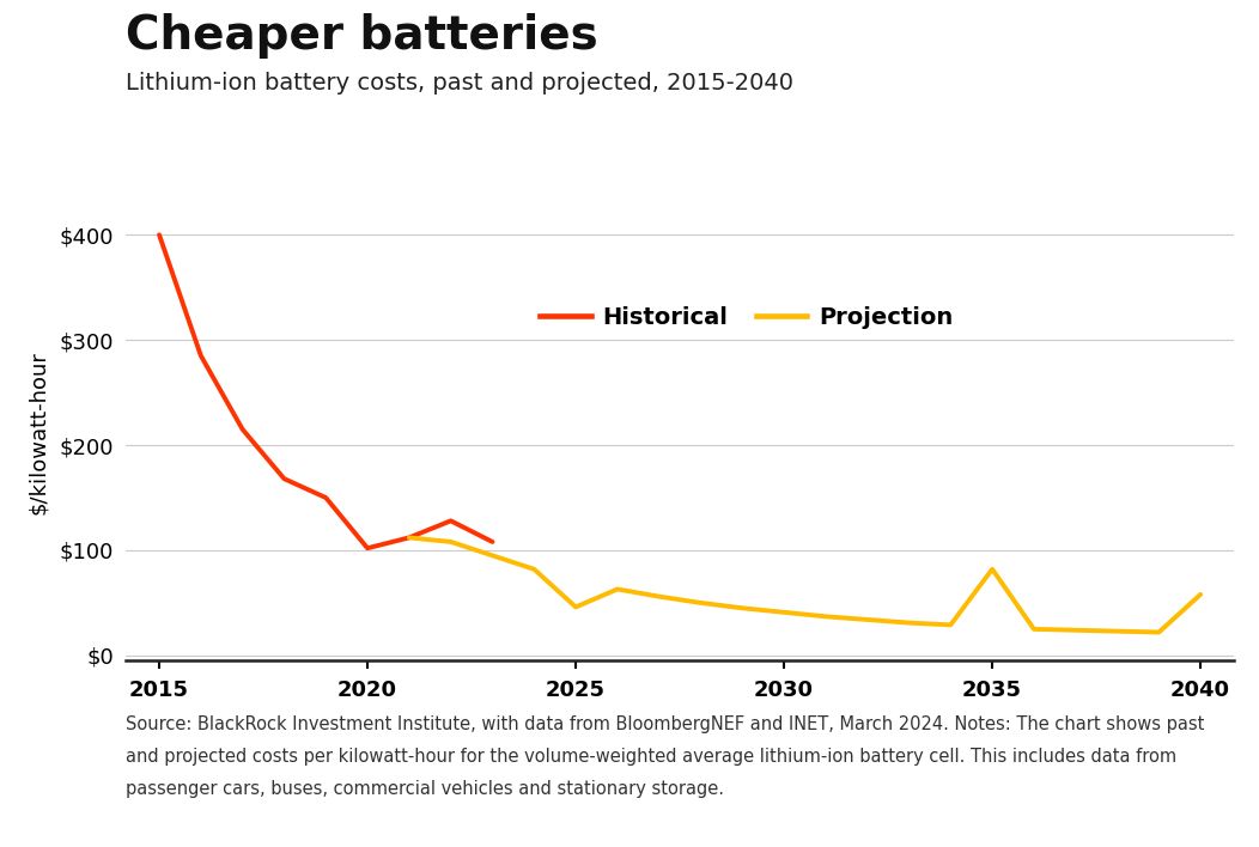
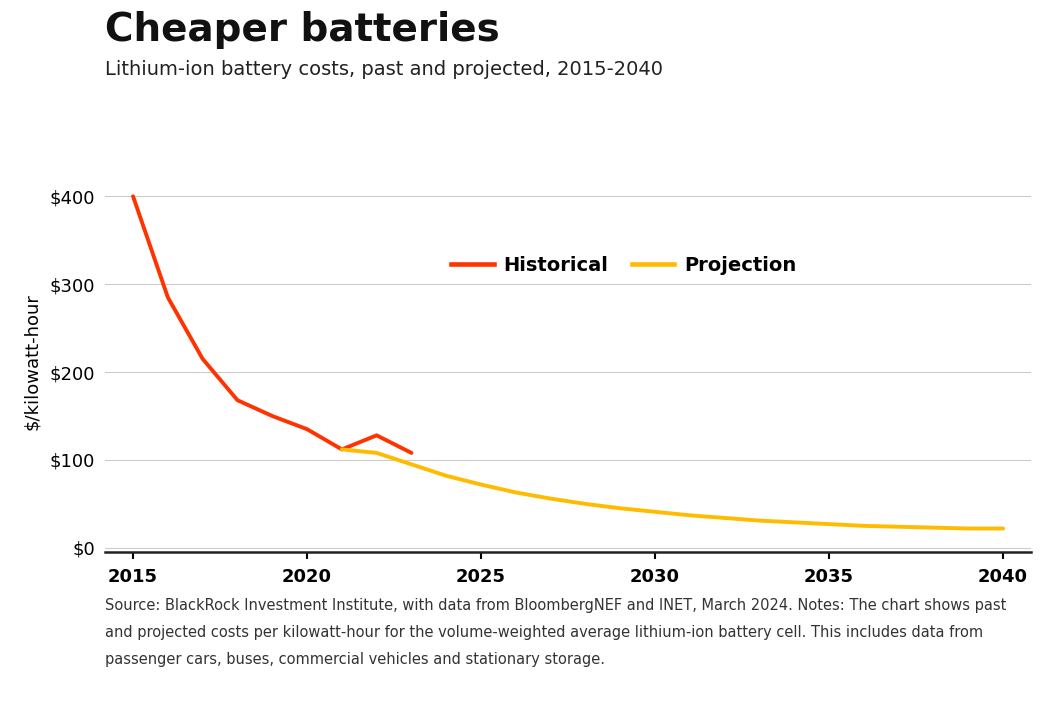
Historical/2020: $102 -> $135
Projection/2025: $46 -> $72
Projection/2035: $82 -> $27
Projection/2040: $58 -> $22
